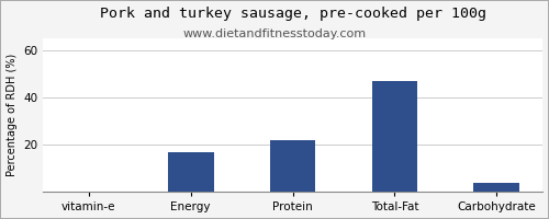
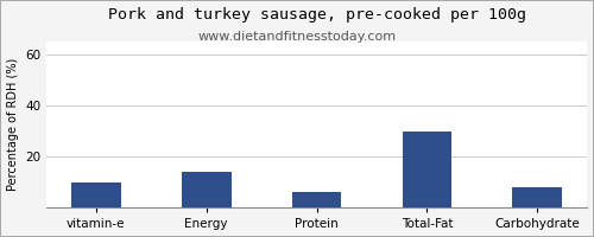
vitamin-e: 0.3 -> 10.0
Energy: 17.0 -> 14.0
Protein: 22.0 -> 6.0
Total-Fat: 47.0 -> 30.0
Carbohydrate: 4.0 -> 8.0
